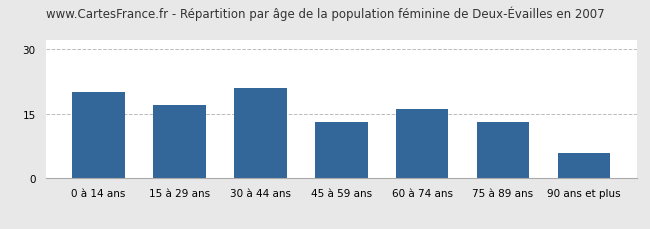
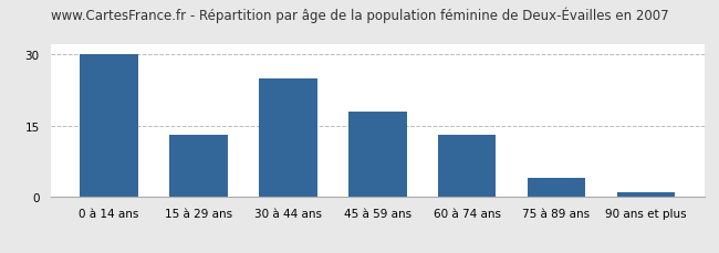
0 à 14 ans: 20 -> 30
15 à 29 ans: 17 -> 13
30 à 44 ans: 21 -> 25
45 à 59 ans: 13 -> 18
60 à 74 ans: 16 -> 13
75 à 89 ans: 13 -> 4
90 ans et plus: 6 -> 1
